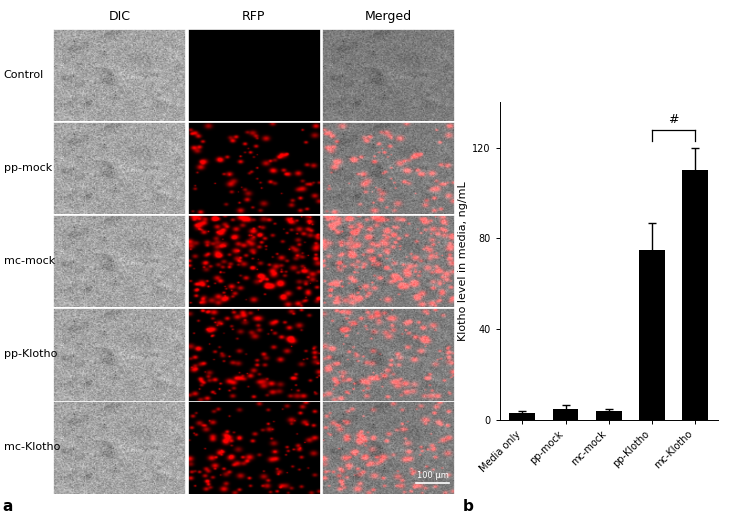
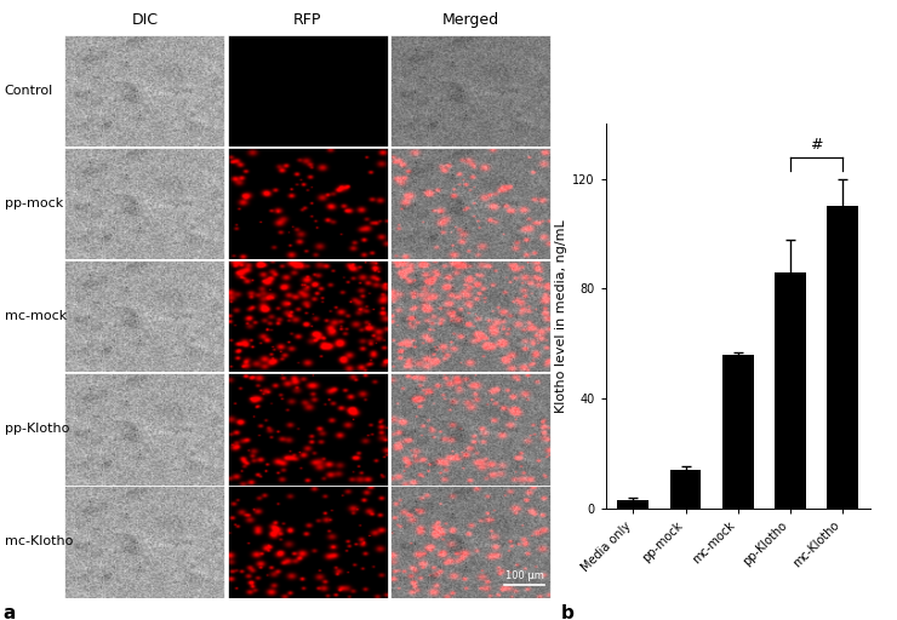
pp-mock: 5 -> 14
mc-mock: 4 -> 56
pp-Klotho: 75 -> 86
